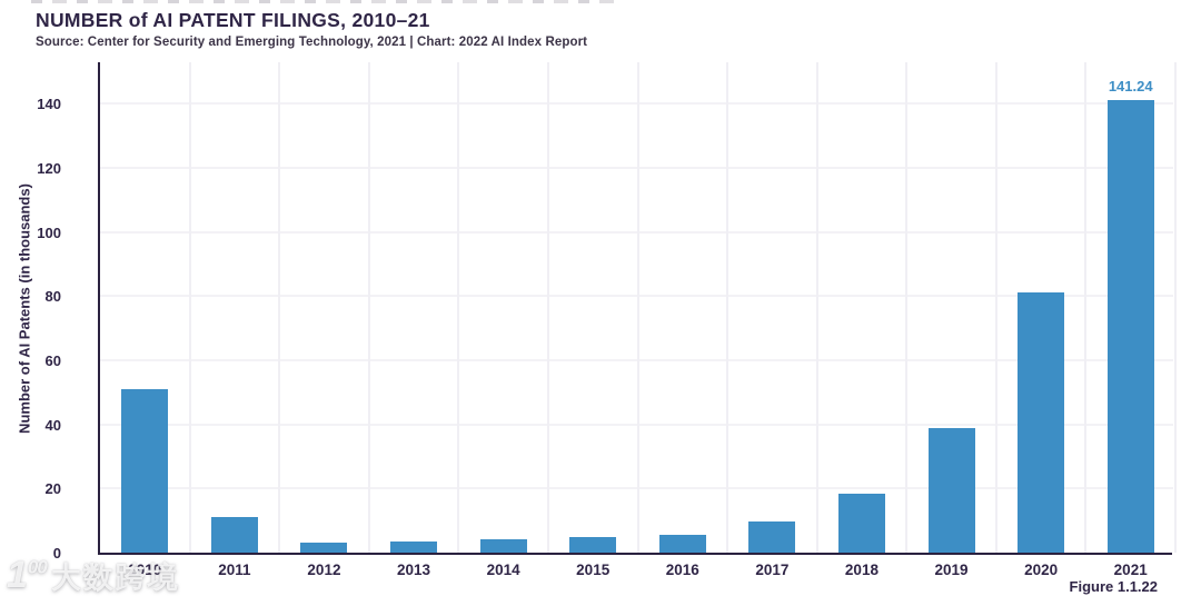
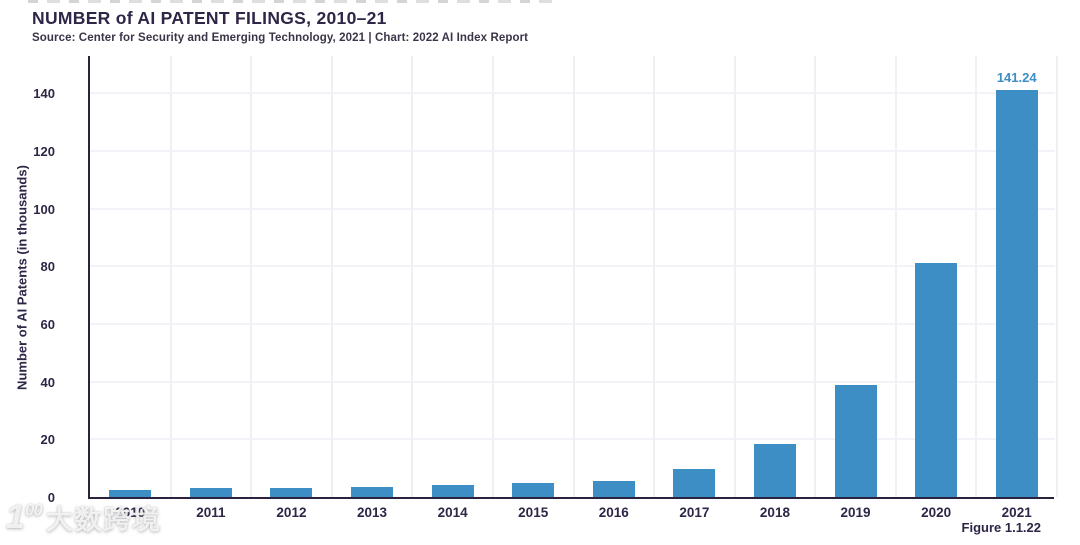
2010: 51 -> 3
2011: 11 -> 3
